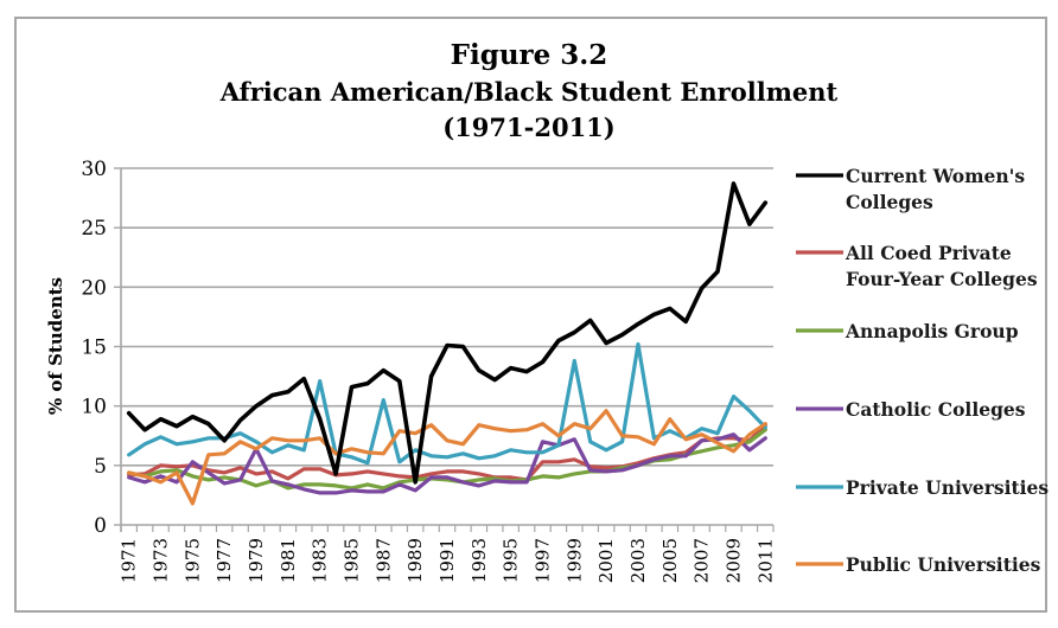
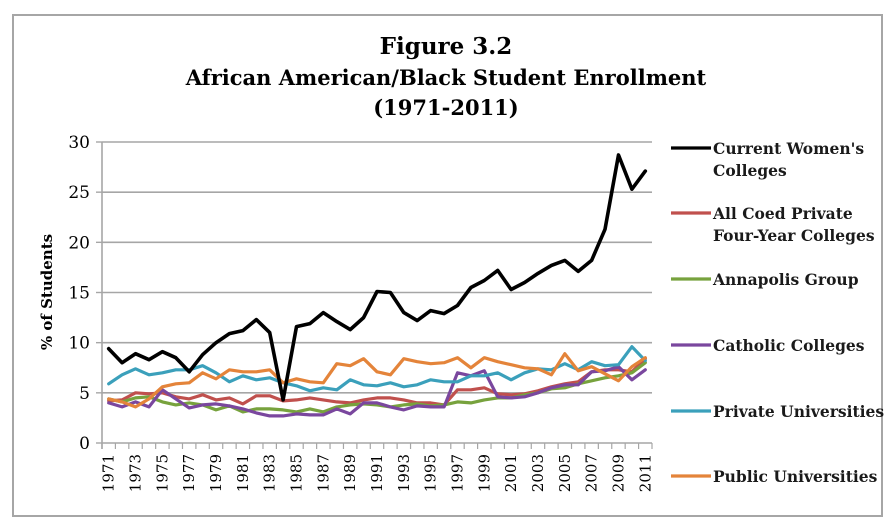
Public Universities/1975: 1.8 -> 5.6
Catholic Colleges/1979: 6.4 -> 3.9
Current Women's Colleges/1983: 8.9 -> 11.0
Private Universities/1983: 12.1 -> 6.5
Private Universities/1987: 10.5 -> 5.5
Current Women's Colleges/1989: 3.6 -> 11.3
Private Universities/1999: 13.8 -> 6.7
Public Universities/2001: 9.6 -> 7.8
Private Universities/2003: 15.2 -> 7.4
Current Women's Colleges/2007: 19.9 -> 18.2
Private Universities/2009: 10.8 -> 7.8
